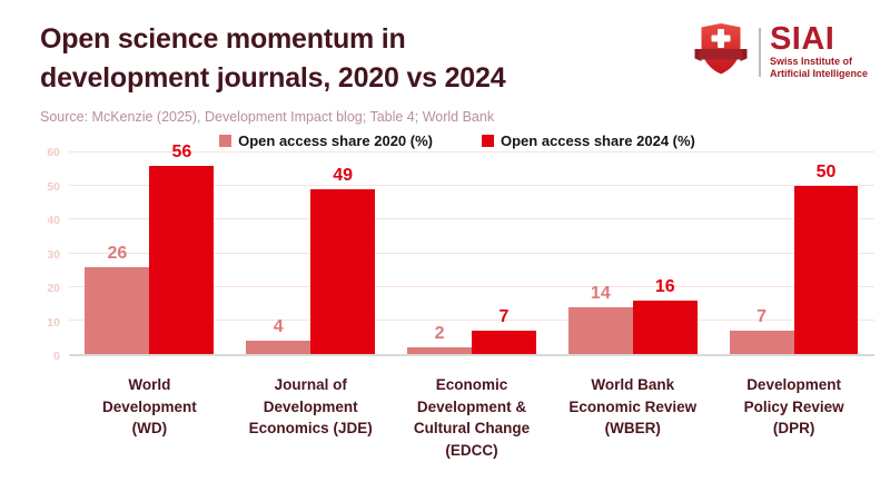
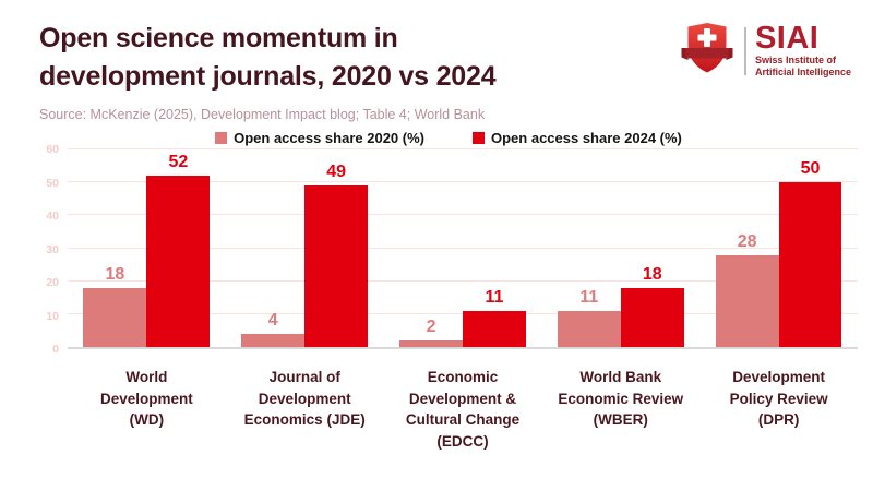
Open access share 2020 (%)/World Development (WD): 26 -> 18
Open access share 2024 (%)/World Development (WD): 56 -> 52
Open access share 2024 (%)/Economic Development & Cultural Change (EDCC): 7 -> 11
Open access share 2020 (%)/World Bank Economic Review (WBER): 14 -> 11
Open access share 2024 (%)/World Bank Economic Review (WBER): 16 -> 18
Open access share 2020 (%)/Development Policy Review (DPR): 7 -> 28
